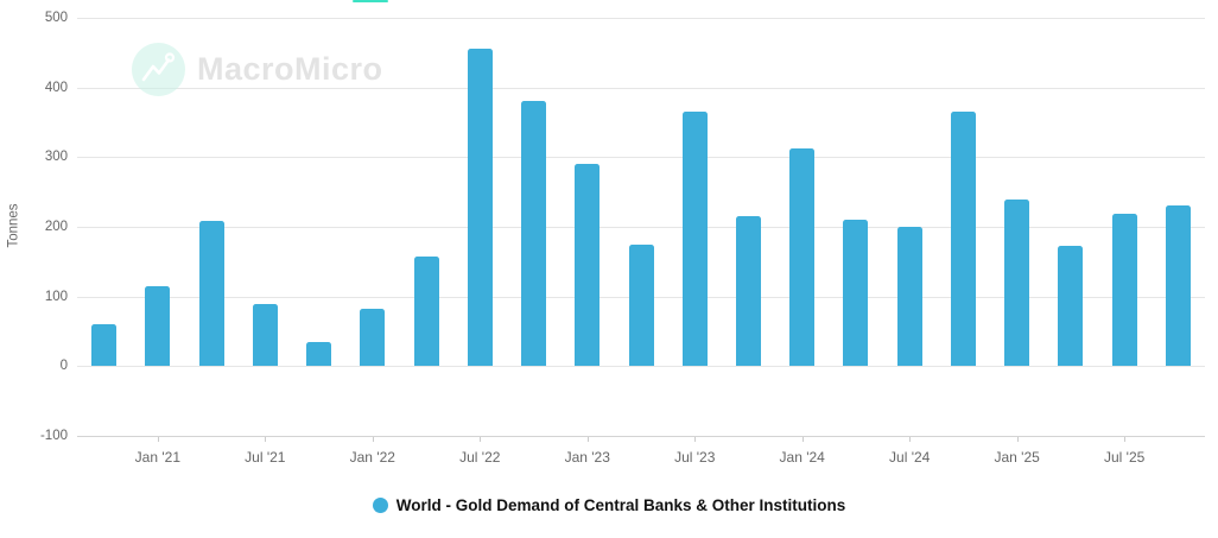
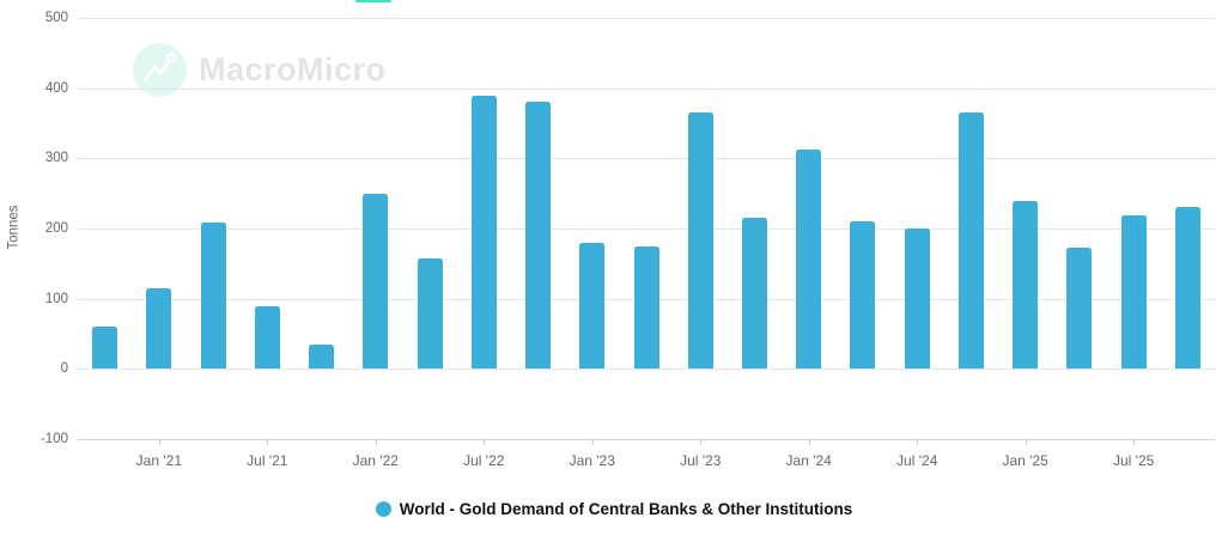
Jan '22: 80 -> 250
Jul '22: 460 -> 390
Jan '23: 290 -> 180
